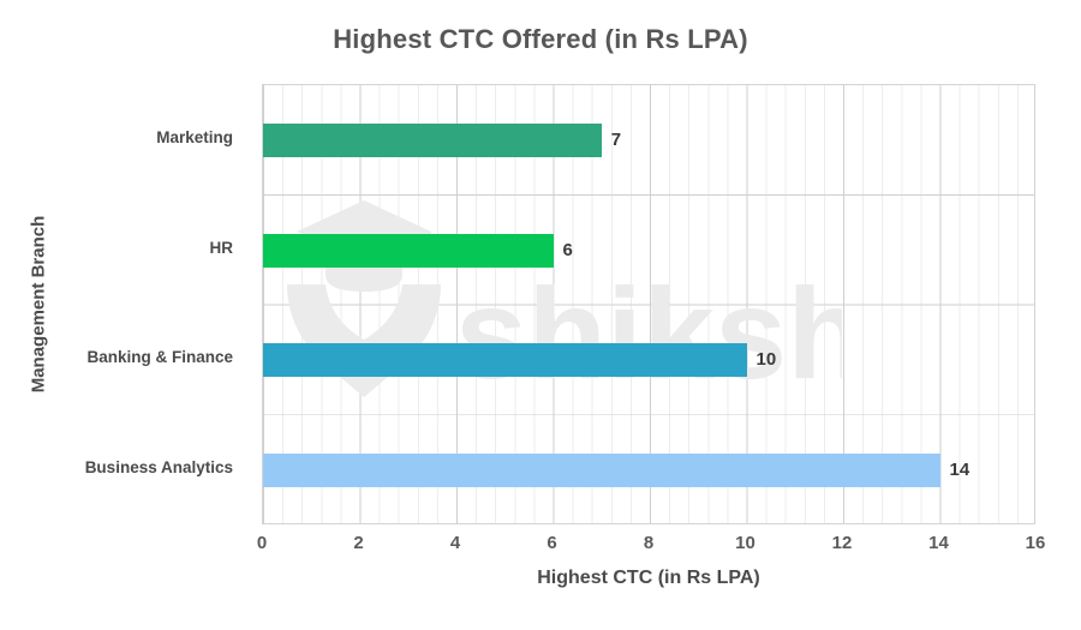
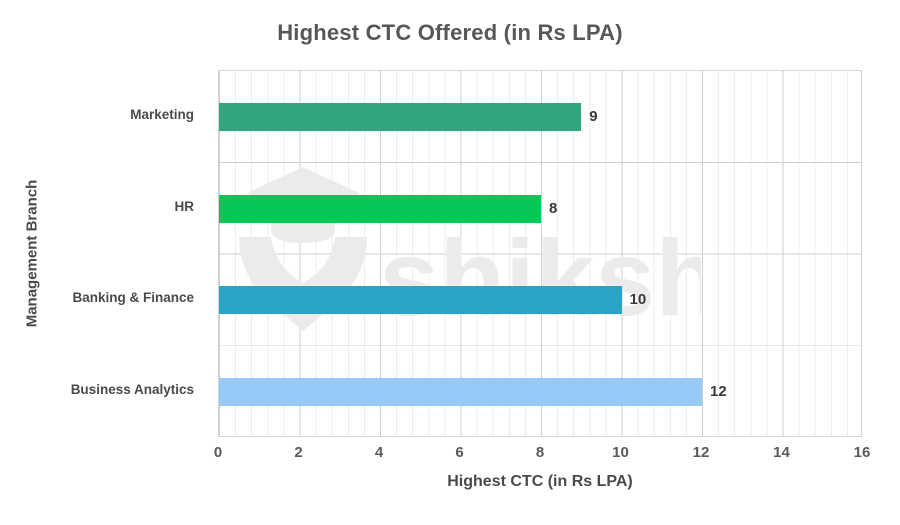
Marketing: 7 -> 9
HR: 6 -> 8
Business Analytics: 14 -> 12
